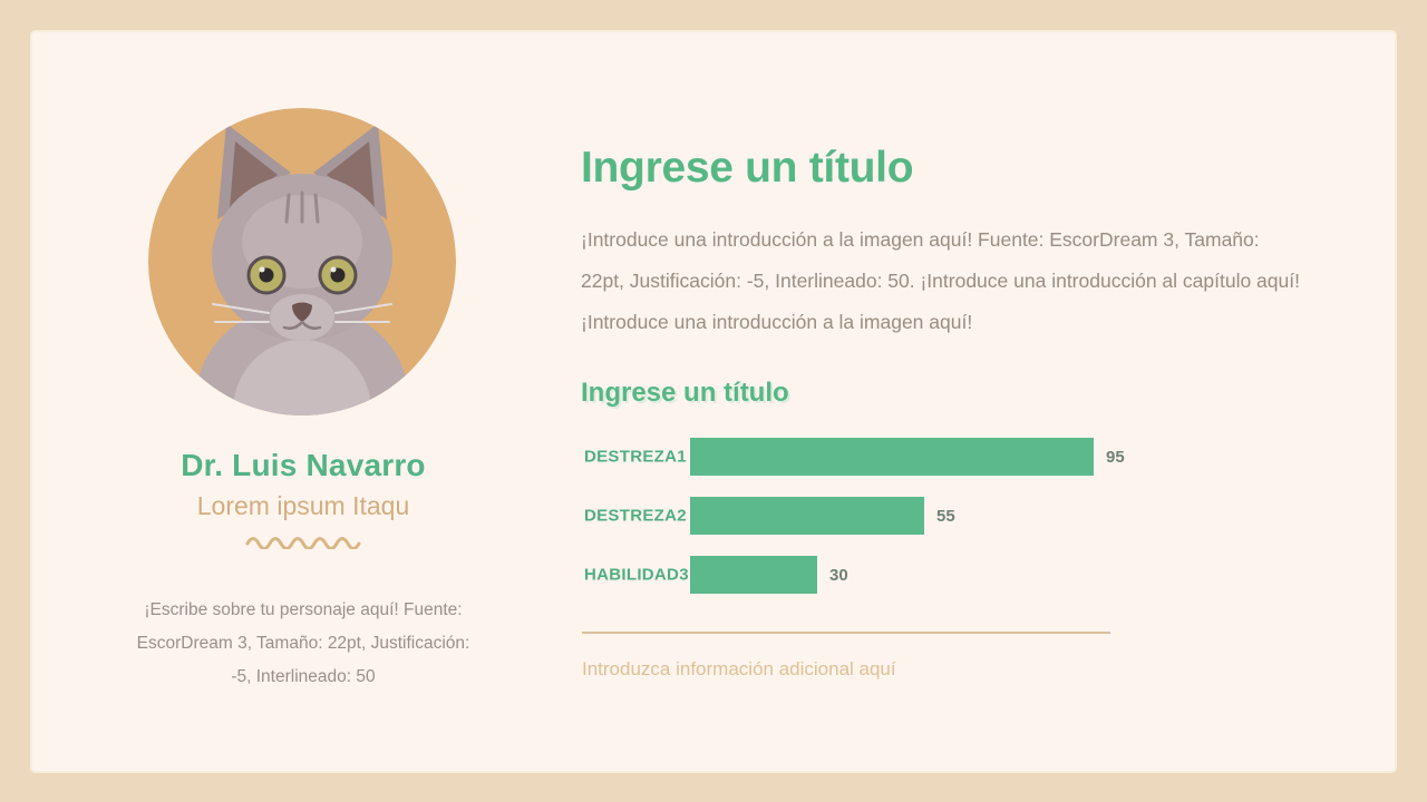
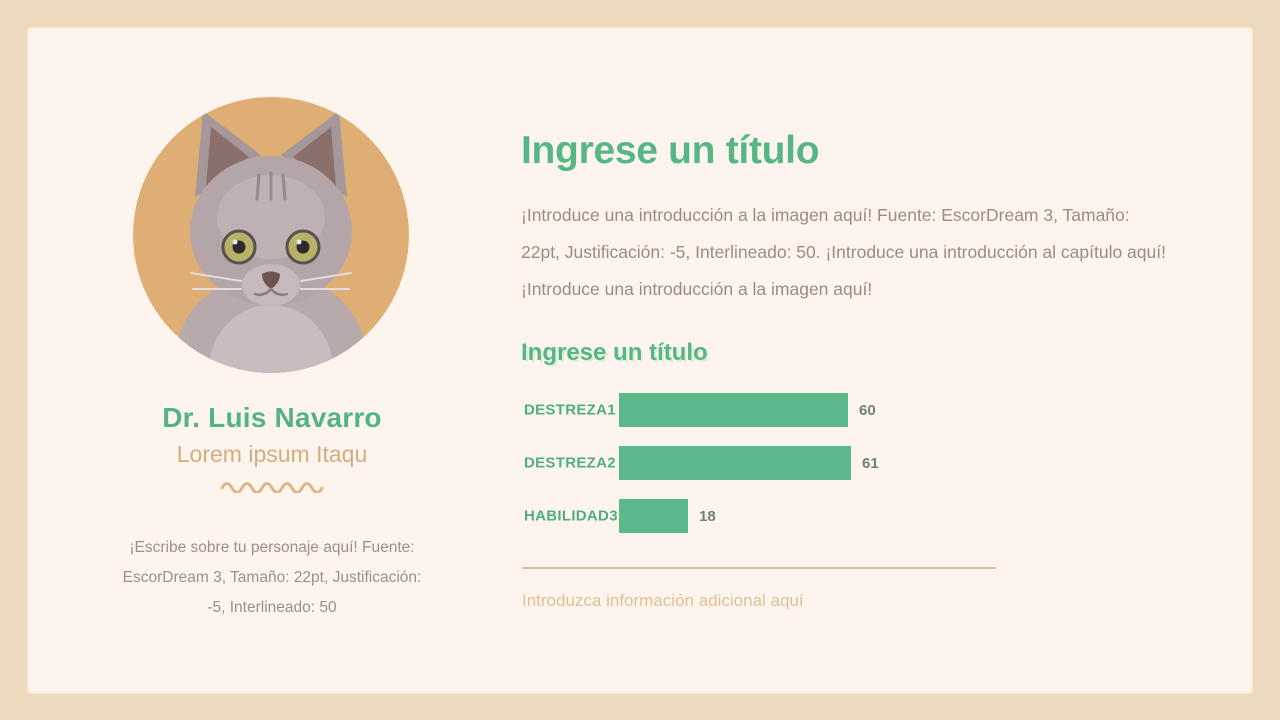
DESTREZA1: 95 -> 60
DESTREZA2: 55 -> 61
HABILIDAD3: 30 -> 18
